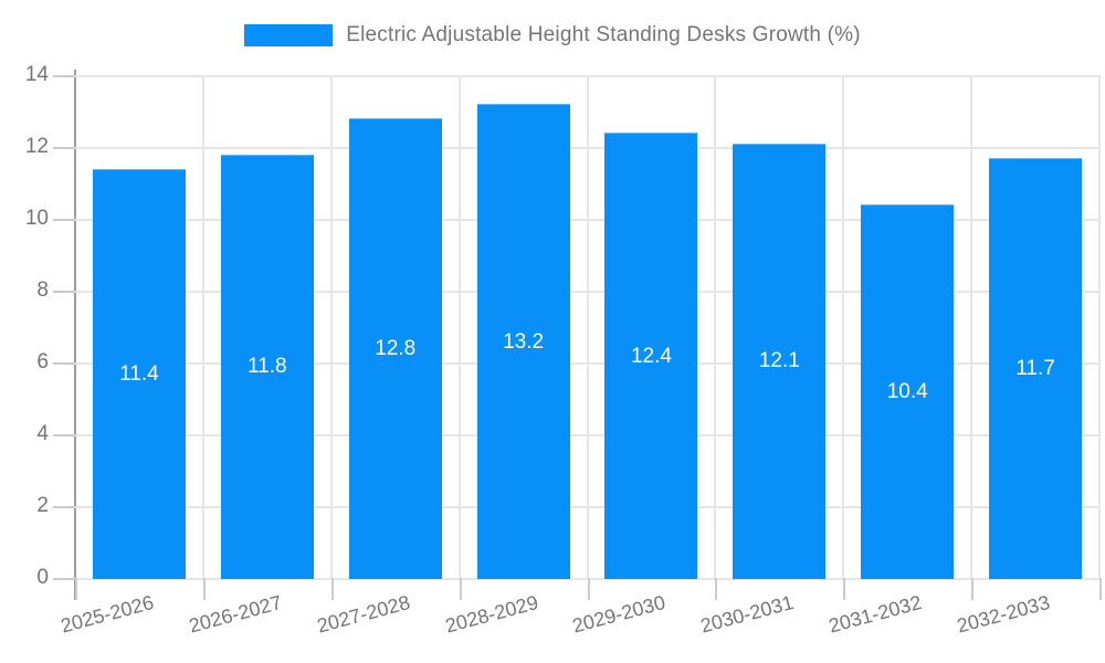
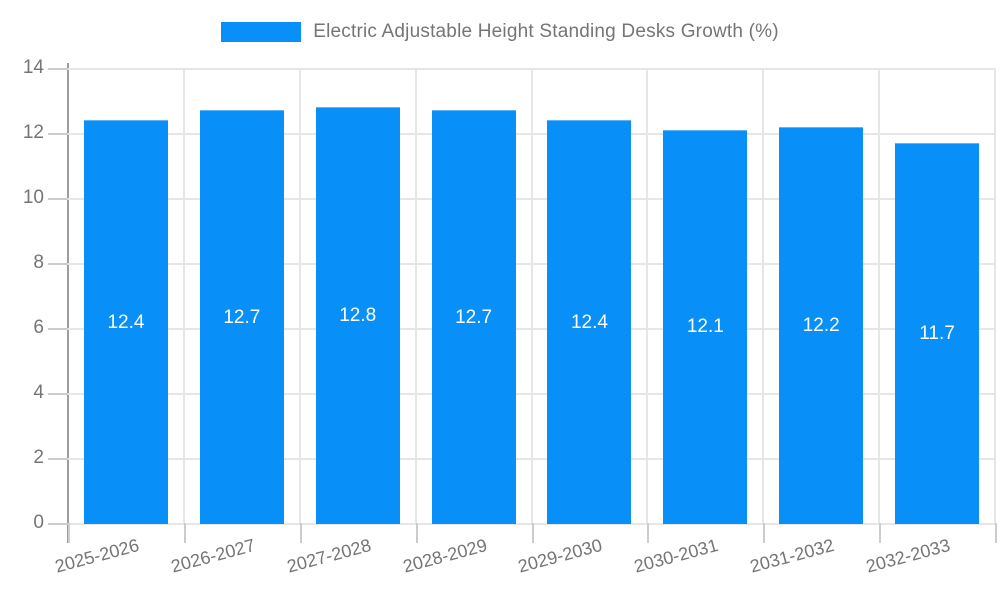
2025-2026: 11.4 -> 12.4
2026-2027: 11.8 -> 12.7
2028-2029: 13.2 -> 12.7
2031-2032: 10.4 -> 12.2
